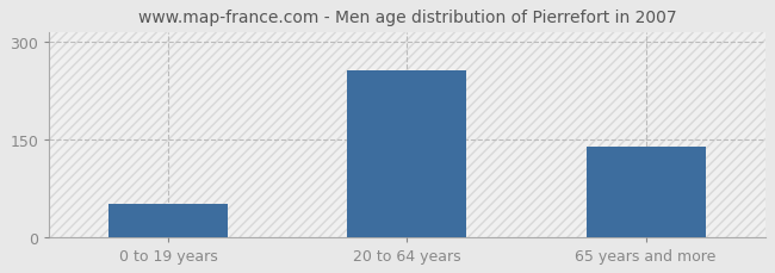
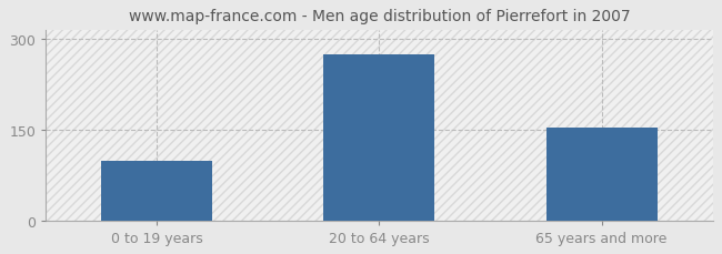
0 to 19 years: 50 -> 98
20 to 64 years: 255 -> 274
65 years and more: 138 -> 154
